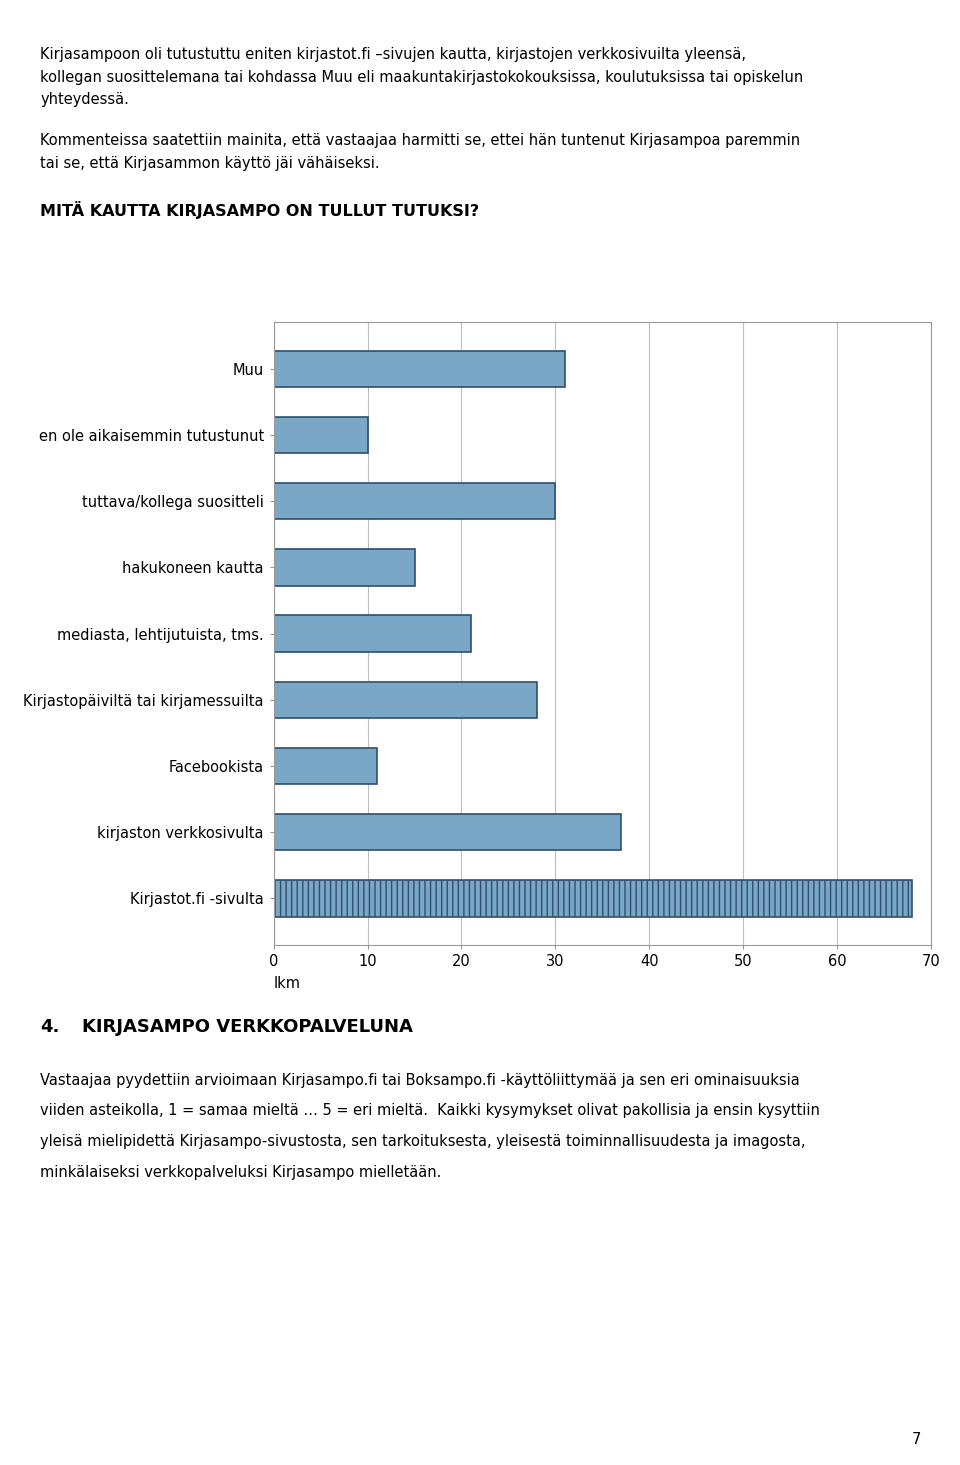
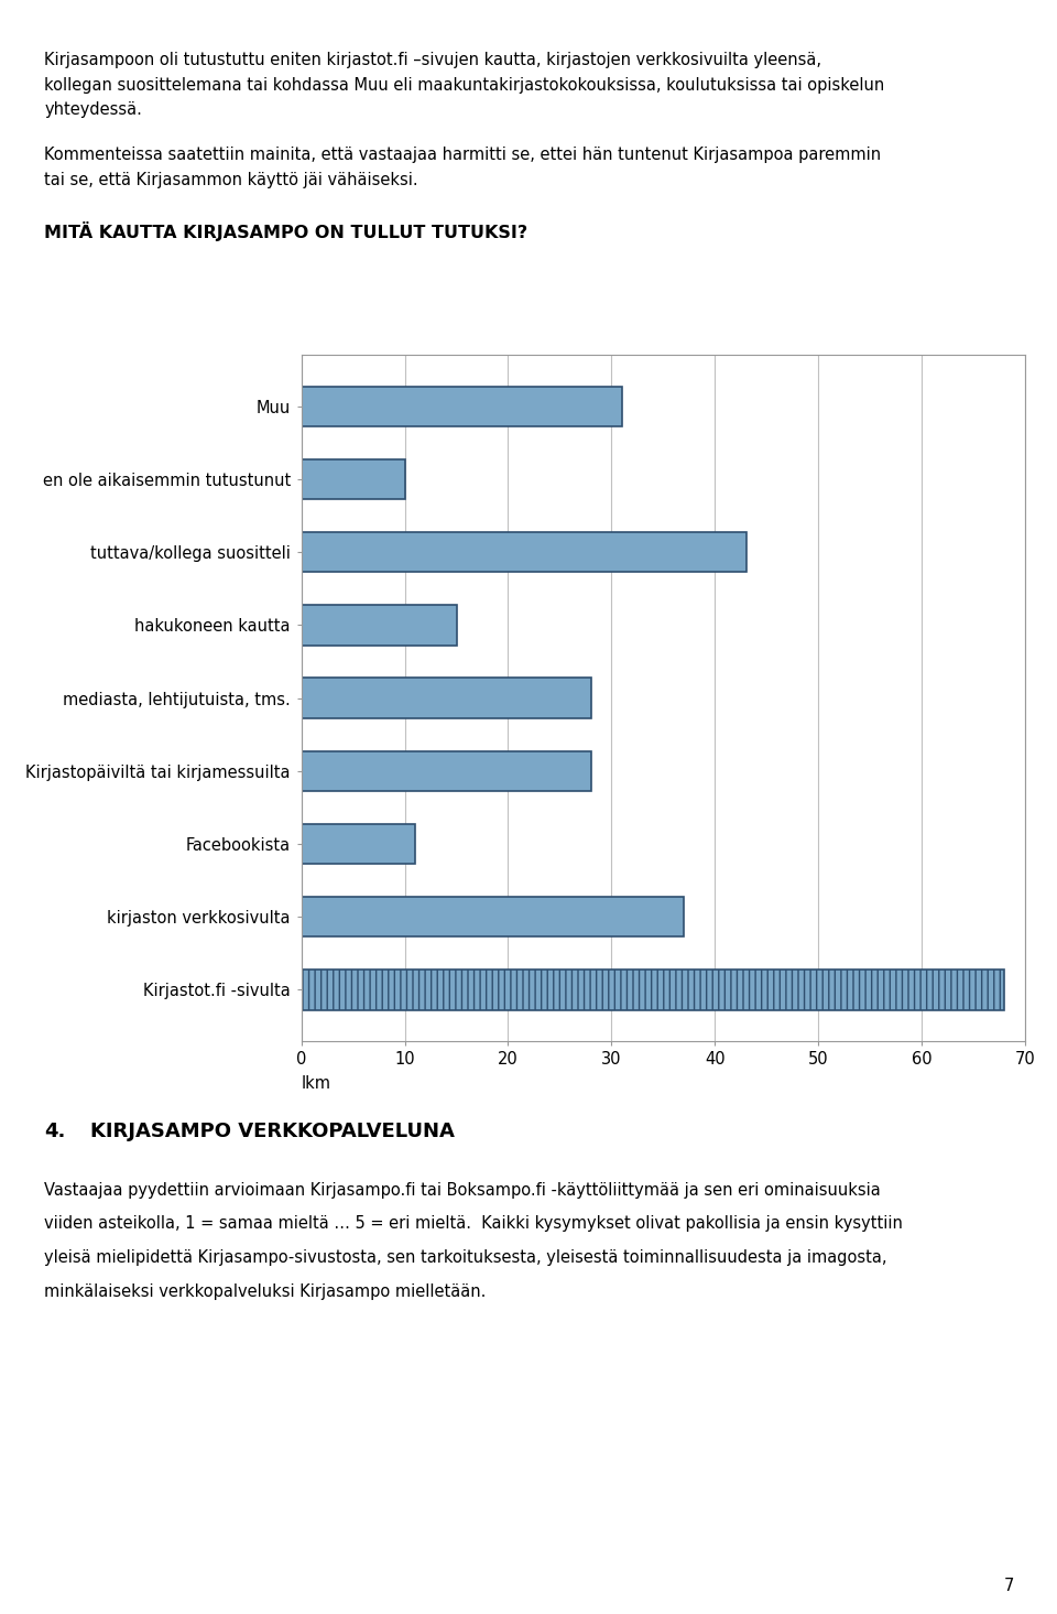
tuttava/kollega suositteli: 30 -> 43
mediasta, lehtijutuista, tms.: 21 -> 28
